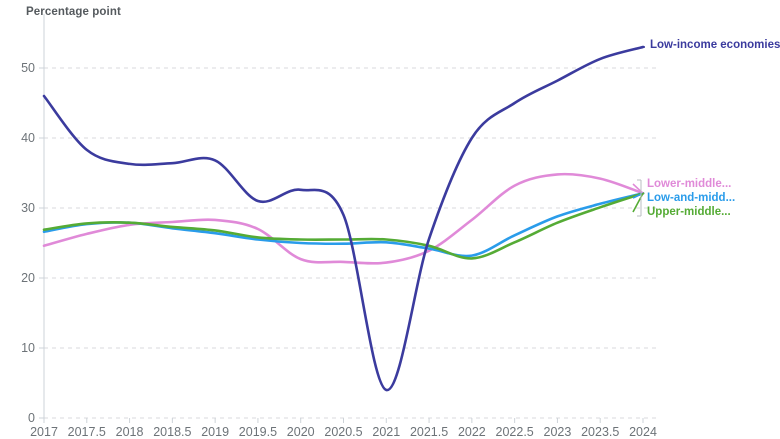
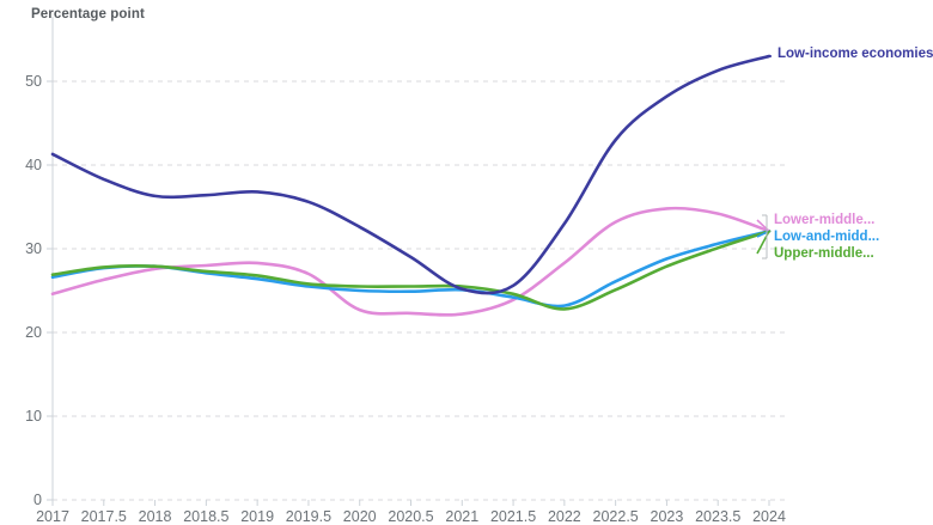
Low-income economies/2017: 46 -> 41
Low-income economies/2019.5: 31 -> 36
Low-income economies/2021: 4 -> 25
Low-income economies/2022: 40 -> 33
Low-income economies/2022.5: 45 -> 43
